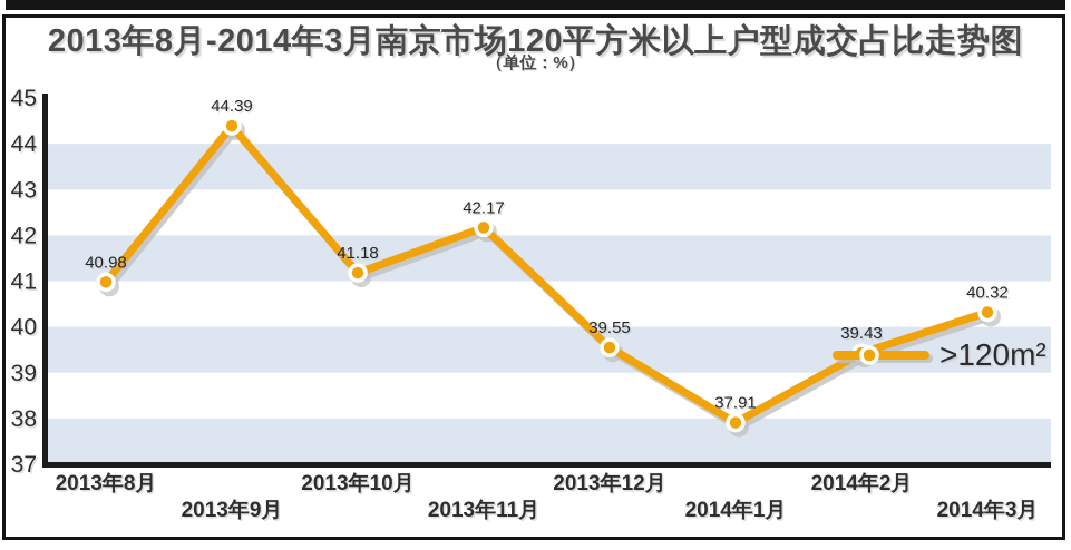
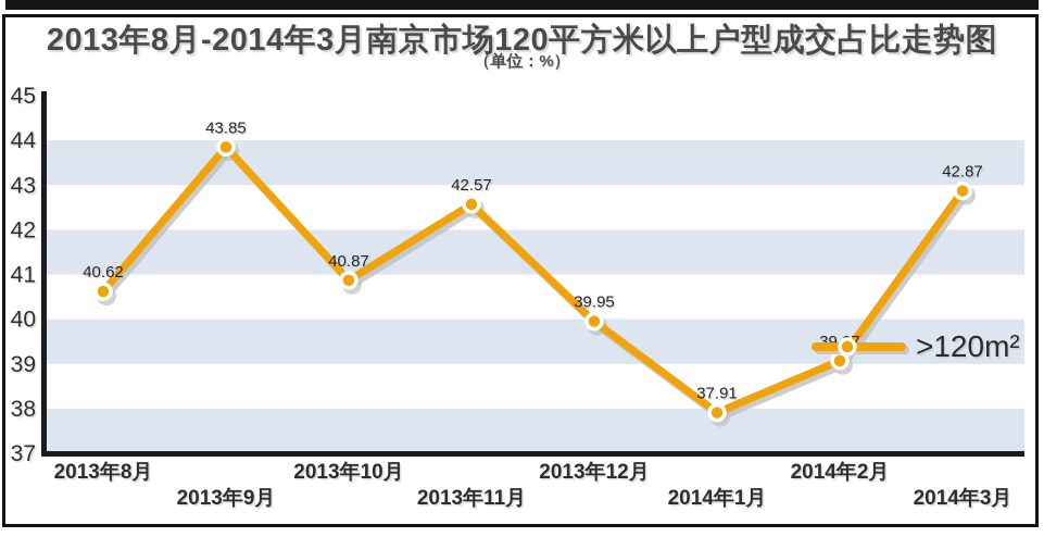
2013年8月: 40.98 -> 40.62
2013年9月: 44.39 -> 43.85
2013年10月: 41.18 -> 40.87
2013年11月: 42.17 -> 42.57
2013年12月: 39.55 -> 39.95
2014年2月: 39.43 -> 39.07
2014年3月: 40.32 -> 42.87
